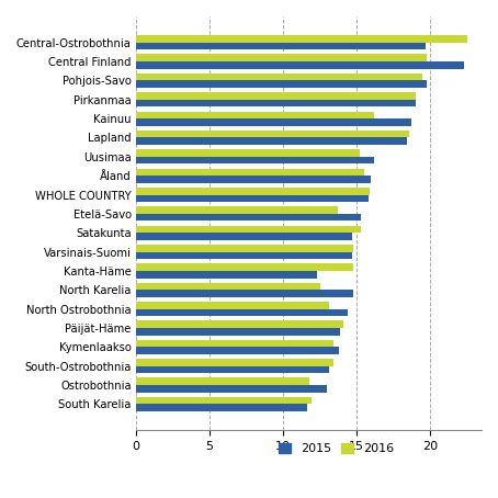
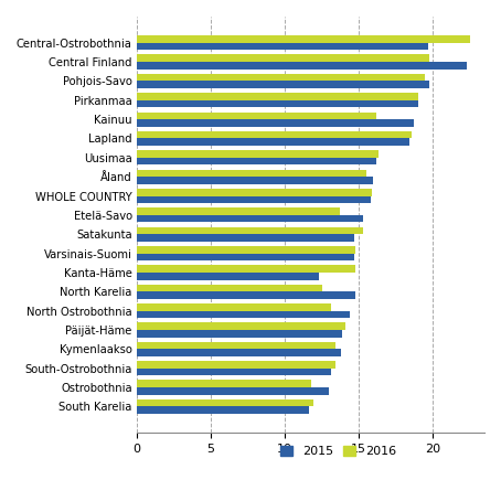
2016/Uusimaa: 15.2 -> 16.3
